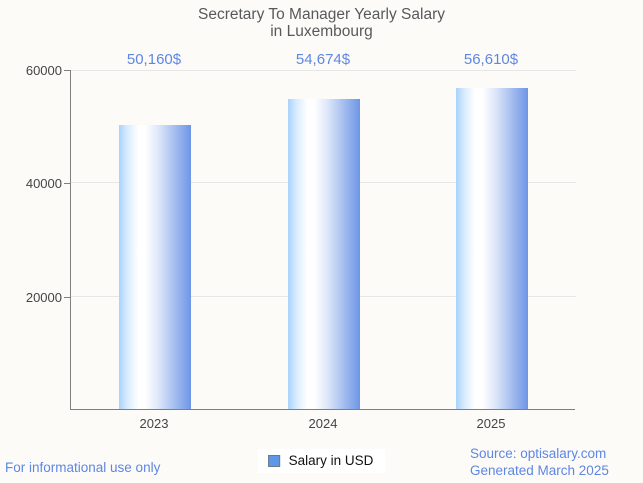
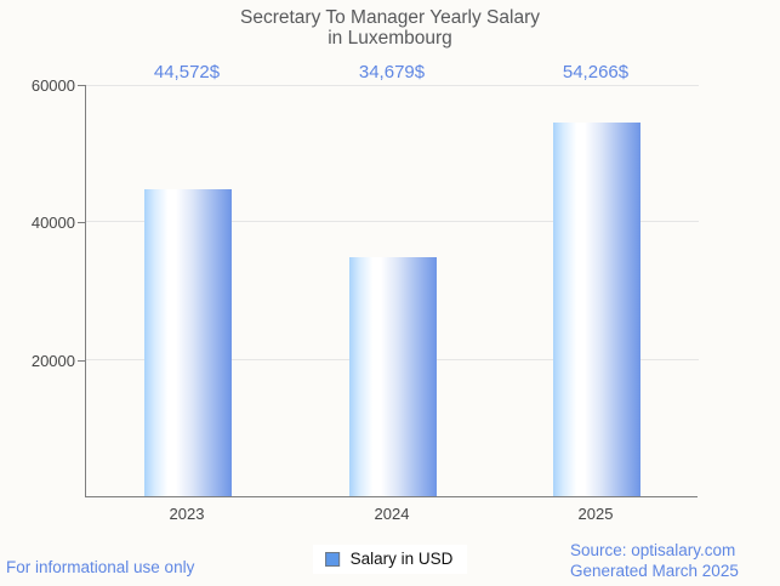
2023: 50,160 -> 44,572
2024: 54,674 -> 34,679
2025: 56,610 -> 54,266
